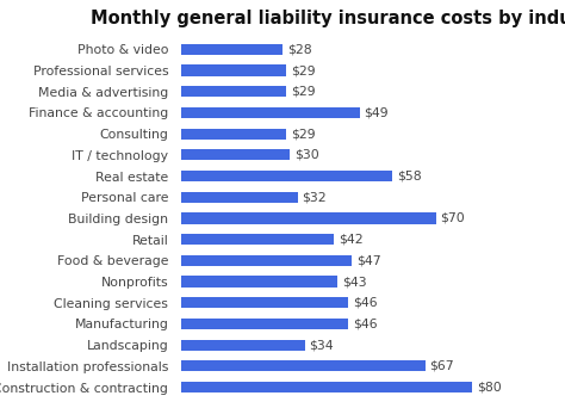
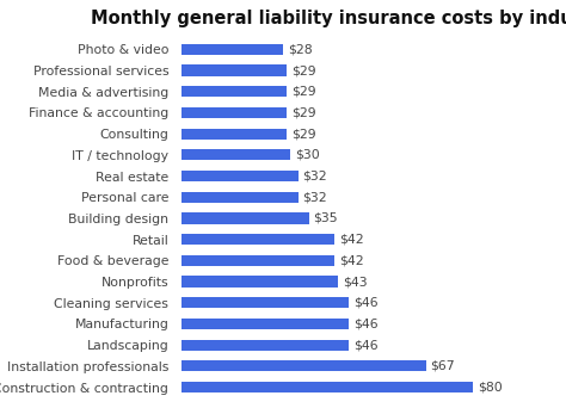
Finance & accounting: $49 -> $29
Real estate: $58 -> $32
Building design: $70 -> $35
Food & beverage: $47 -> $42
Landscaping: $34 -> $46
